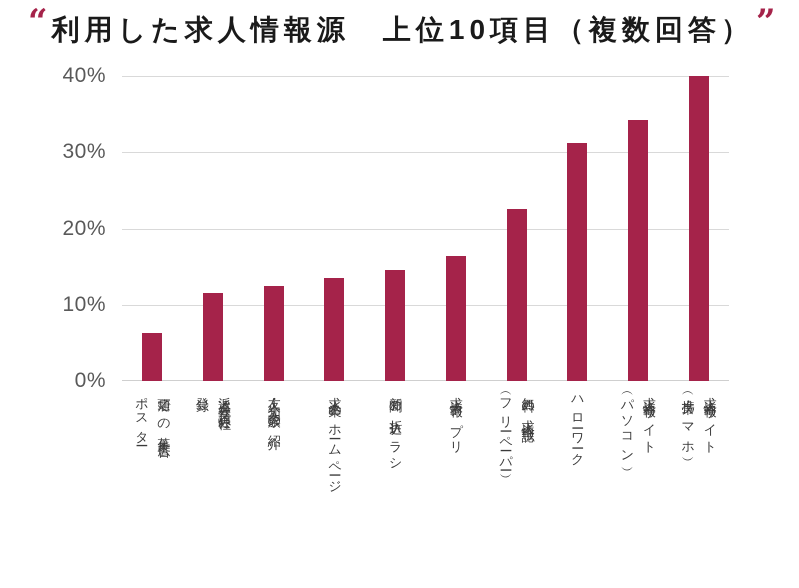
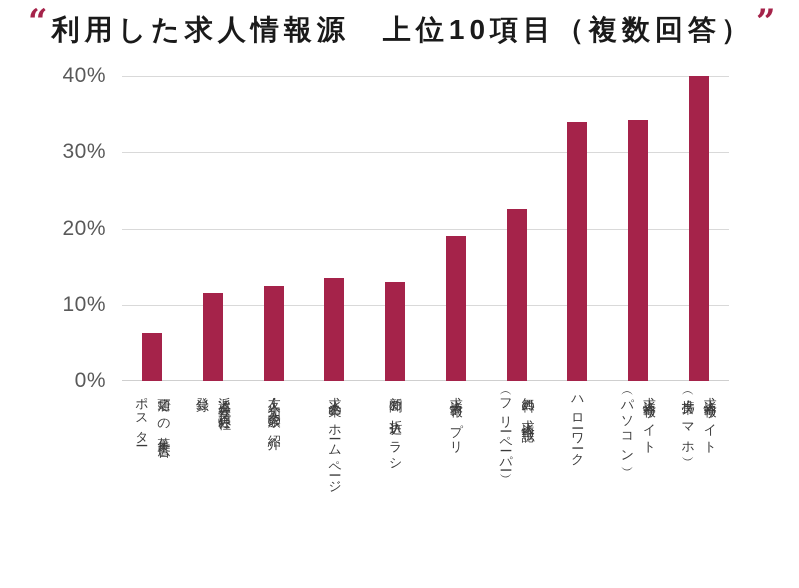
新聞の折込チラシ: 15% -> 13%
求人情報アプリ: 16% -> 19%
ハローワーク: 31% -> 34%
